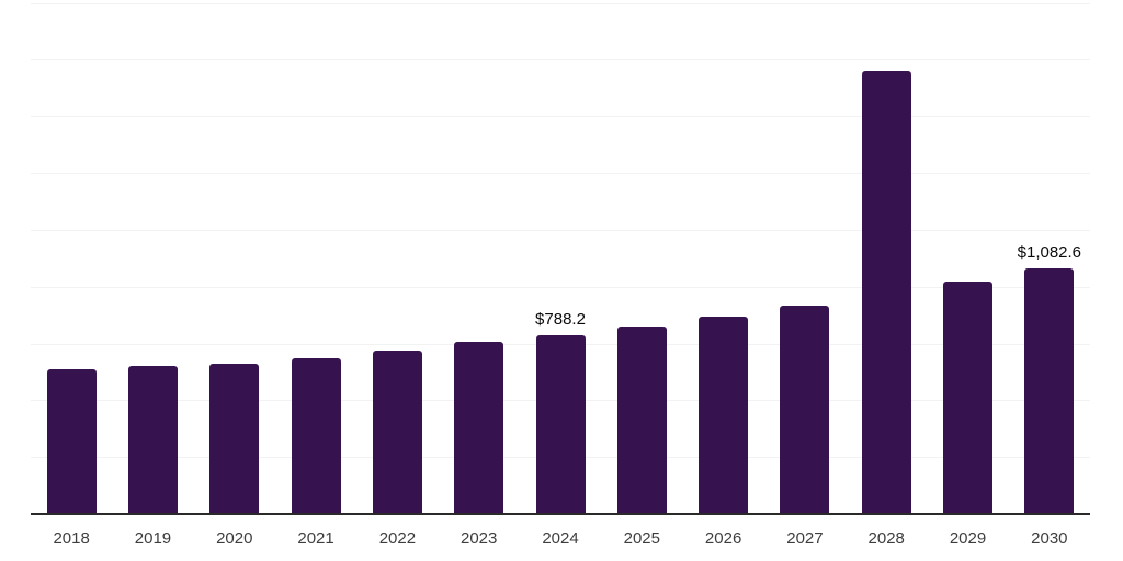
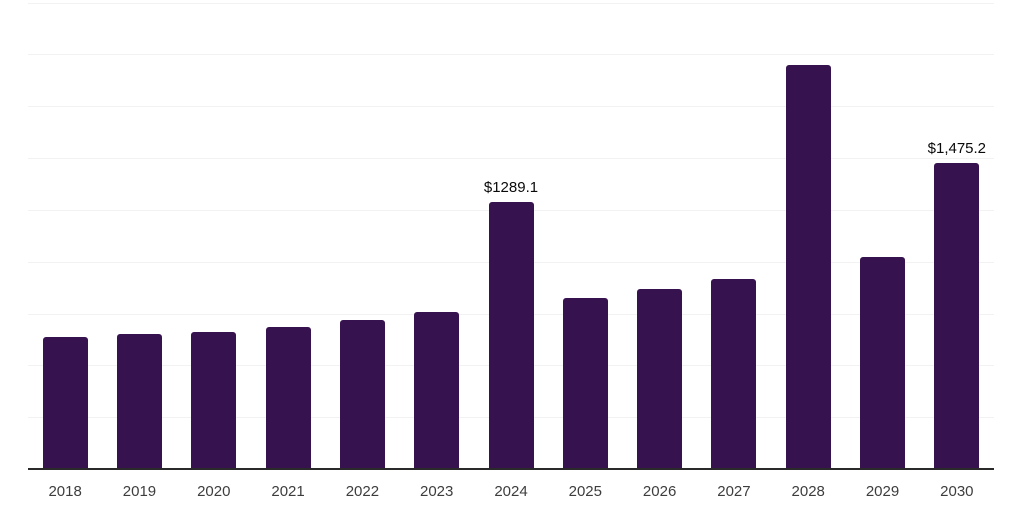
2024: $788.2 -> $1289.1
2030: $1,082.6 -> $1,475.2
